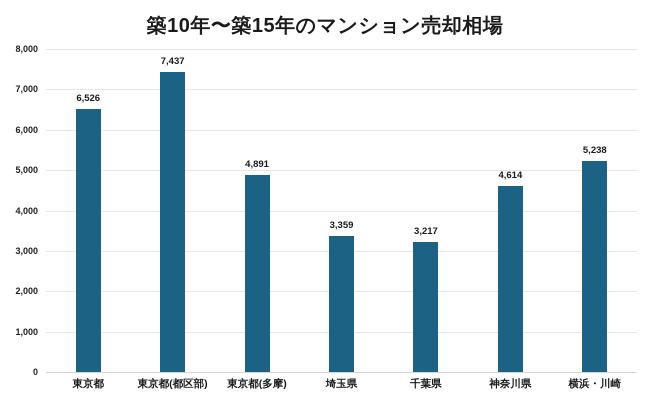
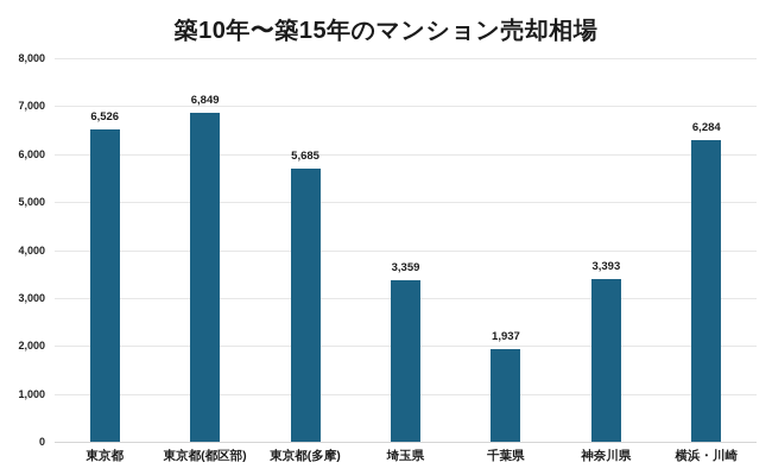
東京都(都区部): 7,437 -> 6,849
東京都(多摩): 4,891 -> 5,685
千葉県: 3,217 -> 1,937
神奈川県: 4,614 -> 3,393
横浜・川崎: 5,238 -> 6,284
